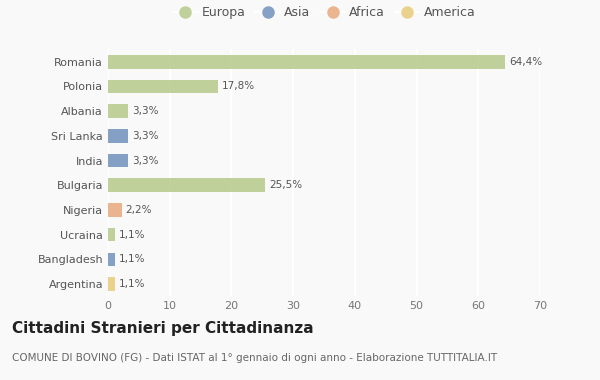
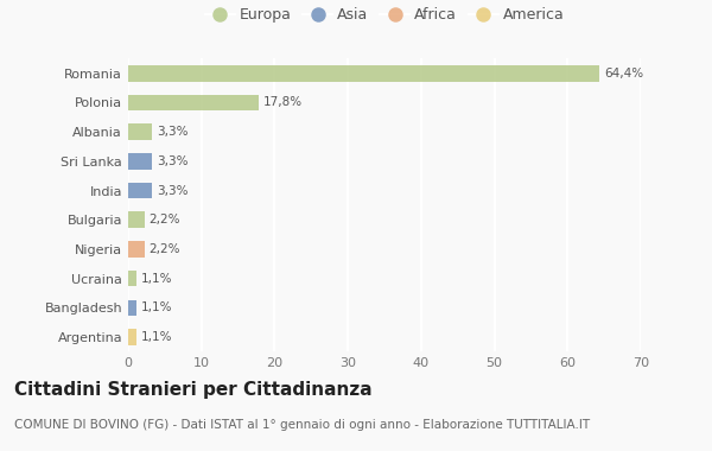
Bulgaria: 25,5% -> 2,2%
